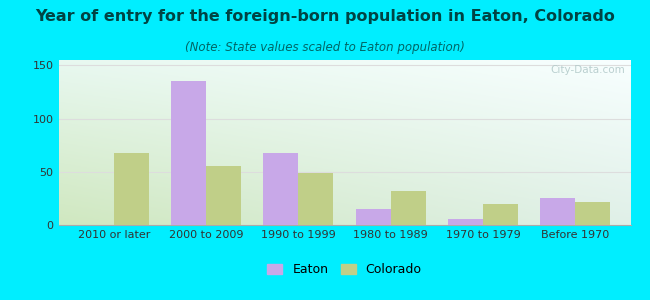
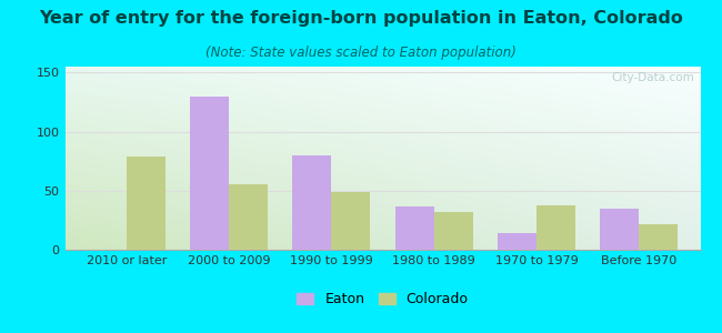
Colorado/2010 or later: 68 -> 79
Eaton/2000 to 2009: 135 -> 130
Eaton/1990 to 1999: 68 -> 80
Eaton/1980 to 1989: 15 -> 37
Eaton/1970 to 1979: 6 -> 14
Colorado/1970 to 1979: 20 -> 38
Eaton/Before 1970: 25 -> 35
